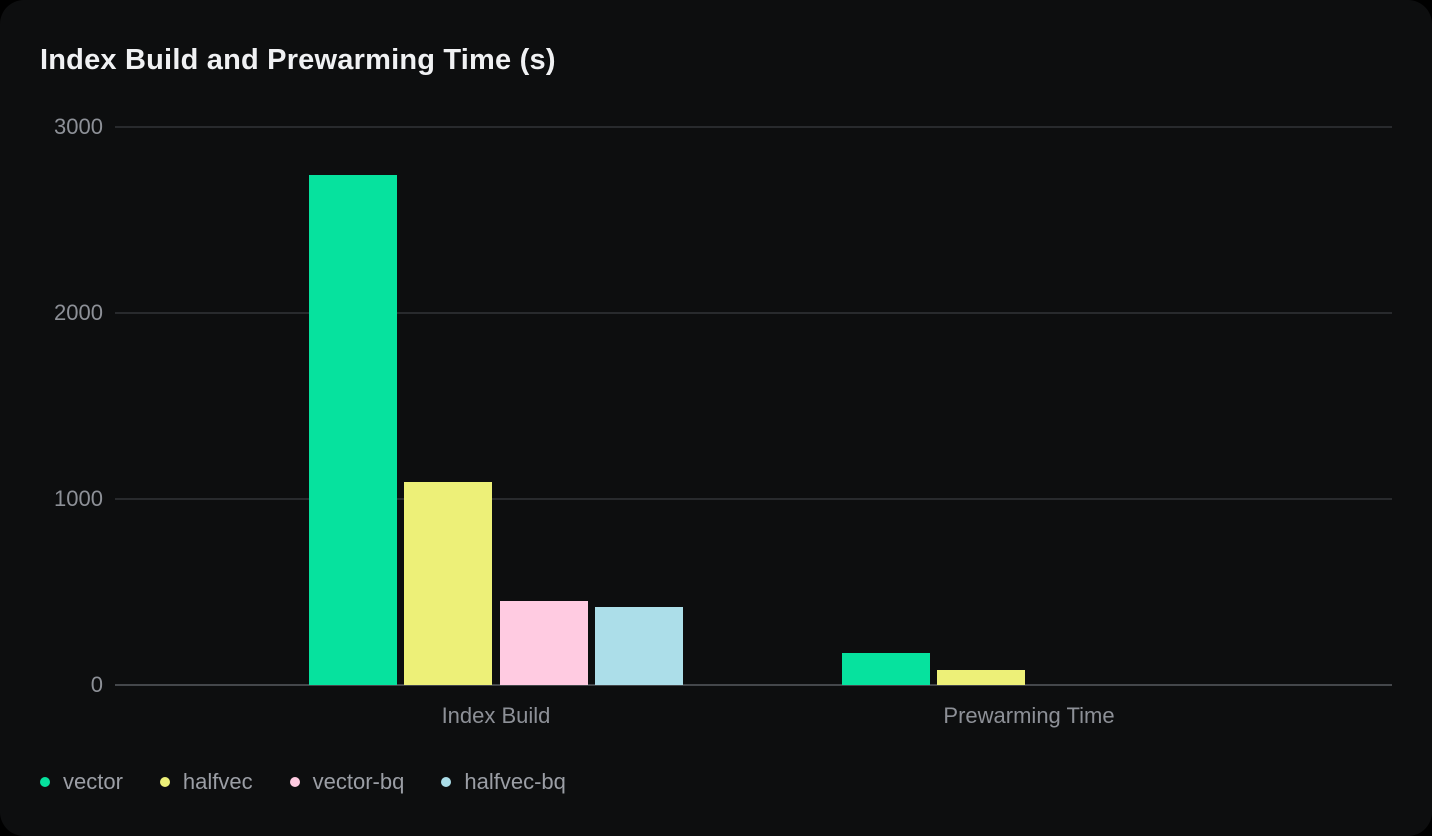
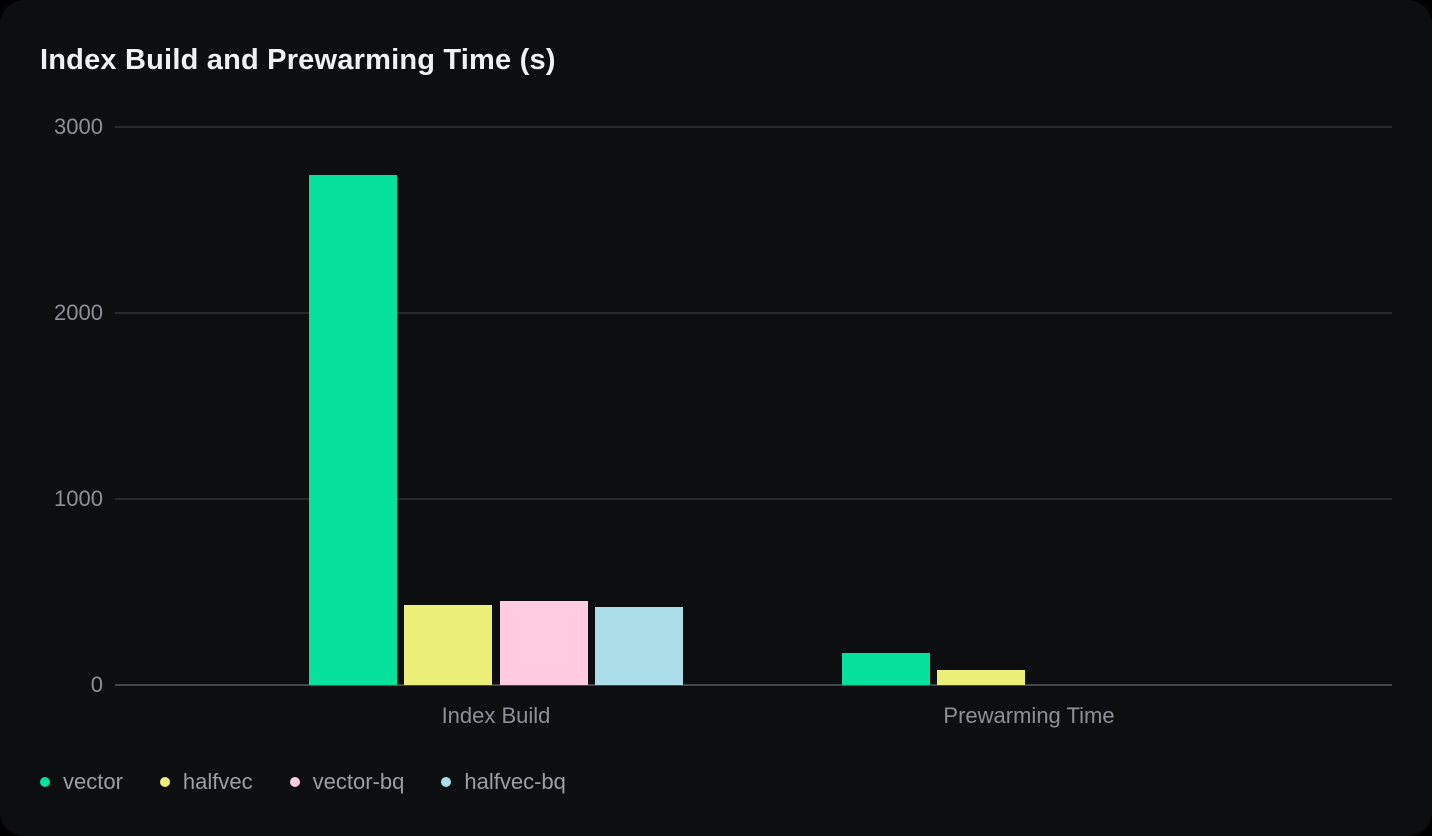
halfvec/Index Build: 1090 -> 430
